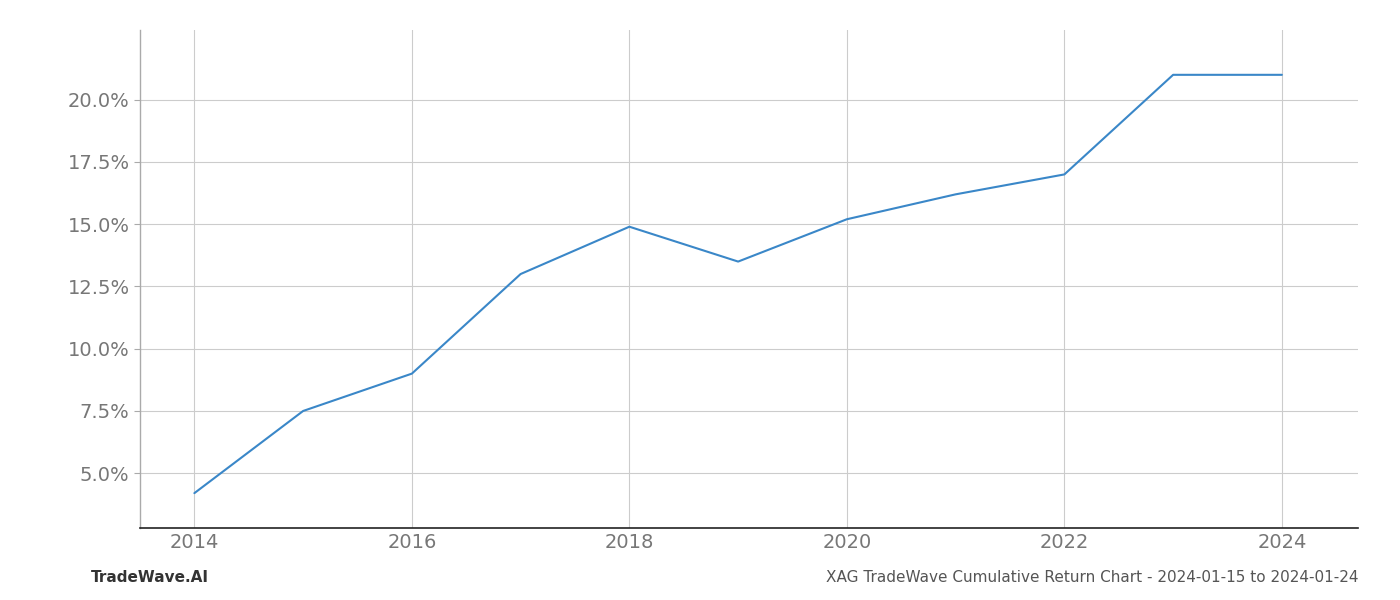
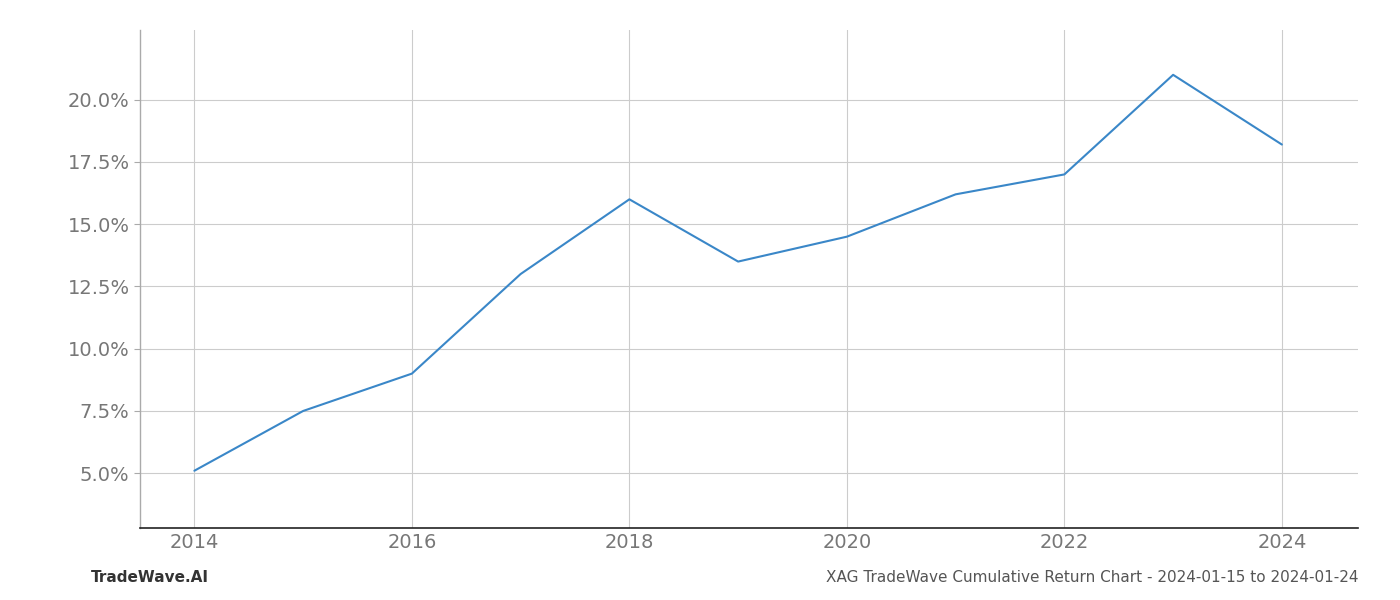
2014: 4.2% -> 5.1%
2018: 14.9% -> 16.0%
2020: 15.2% -> 14.5%
2024: 21.0% -> 18.2%
